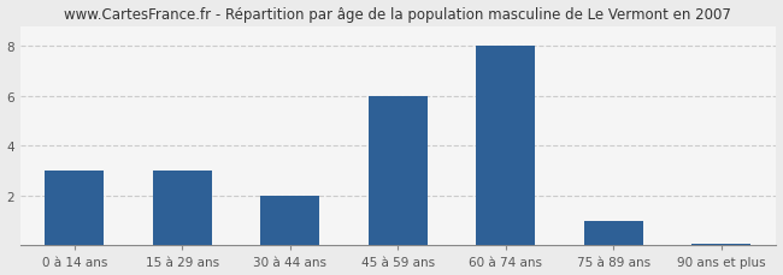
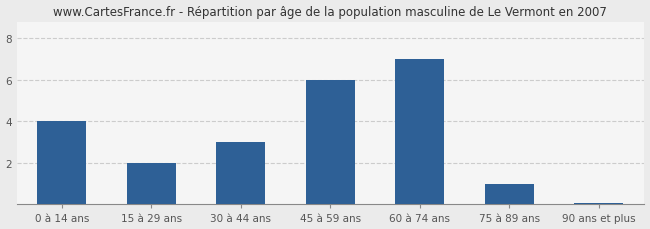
0 à 14 ans: 3.00 -> 4.00
15 à 29 ans: 3.00 -> 2.00
30 à 44 ans: 2.00 -> 3.00
60 à 74 ans: 8.00 -> 7.00
